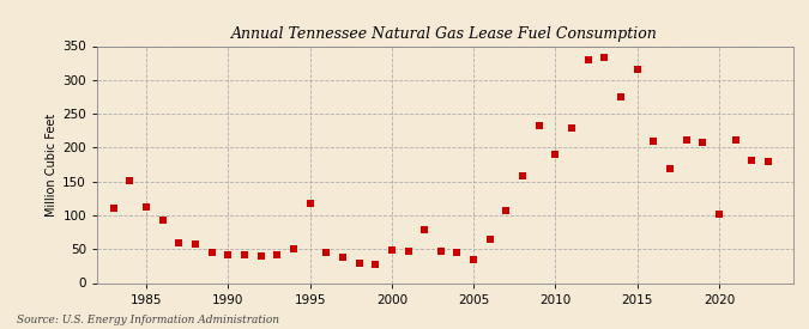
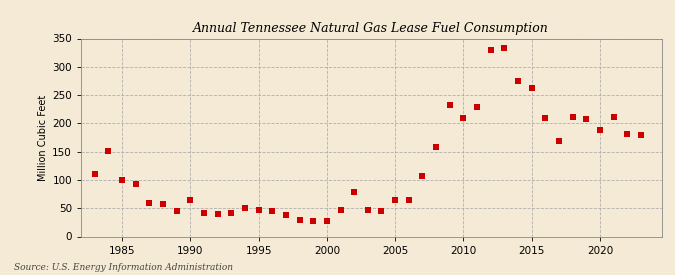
1985: 112 -> 100
1990: 42 -> 65
1995: 118 -> 47
2000: 48 -> 28
2005: 34 -> 65
2010: 190 -> 210
2015: 316 -> 262
2020: 102 -> 188
